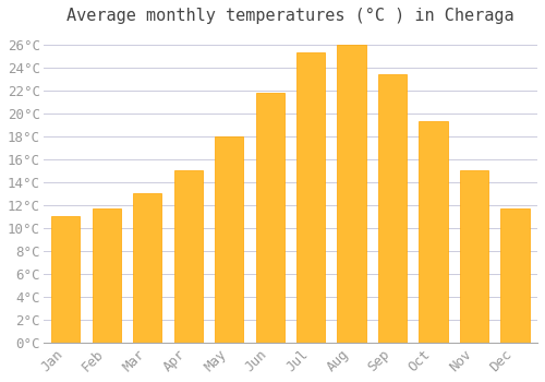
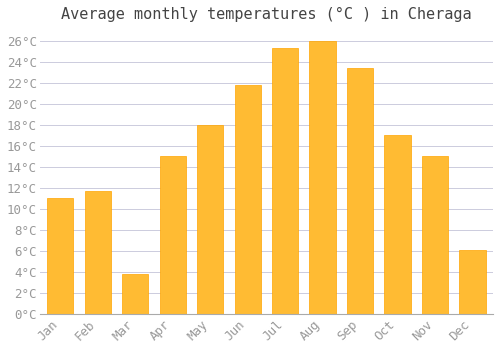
Mar: 13.0°C -> 3.8°C
Oct: 19.3°C -> 17.0°C
Dec: 11.7°C -> 6.1°C
